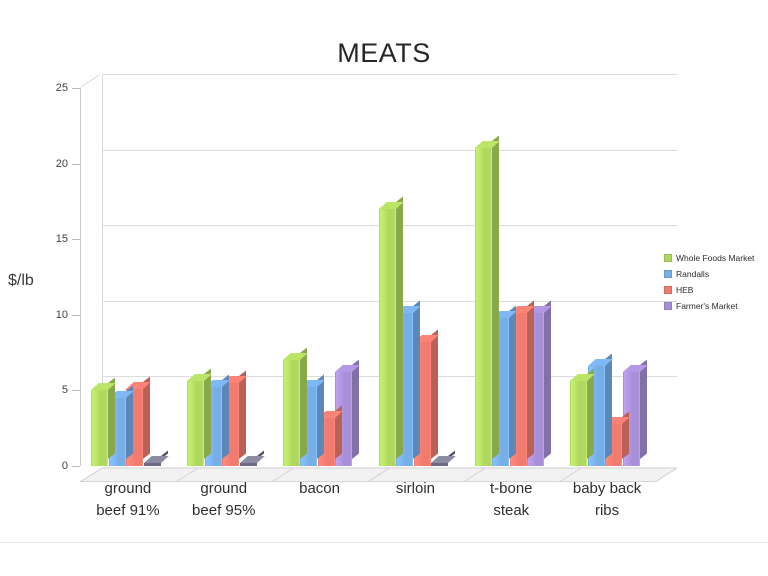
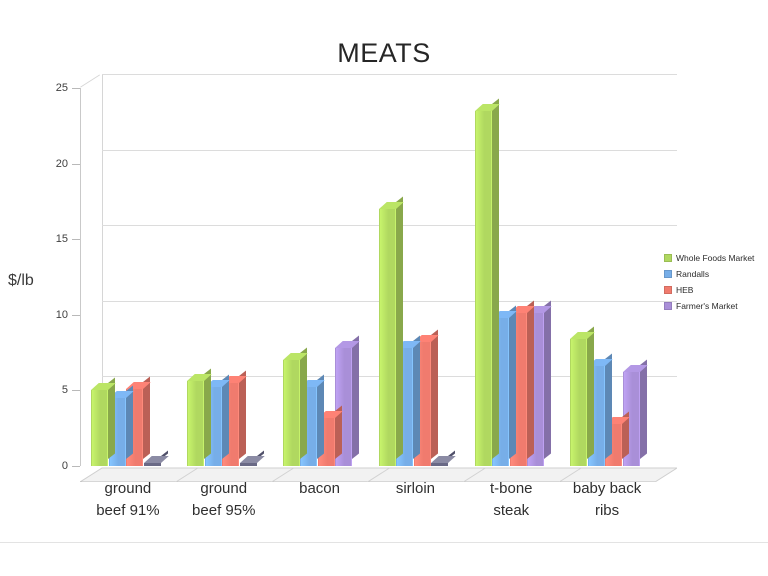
Farmer's Market/bacon: 6.2 -> 7.8
Randalls/sirloin: 10.1 -> 7.8
Whole Foods Market/t-bone steak: 21.0 -> 23.5
Whole Foods Market/baby back ribs: 5.6 -> 8.4
